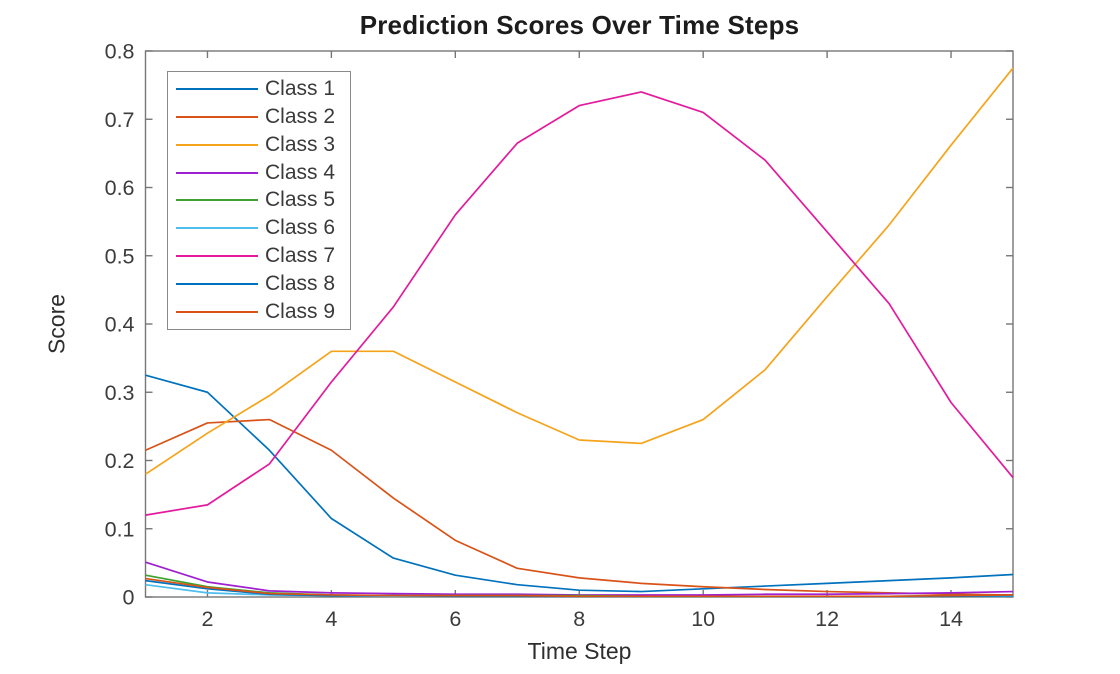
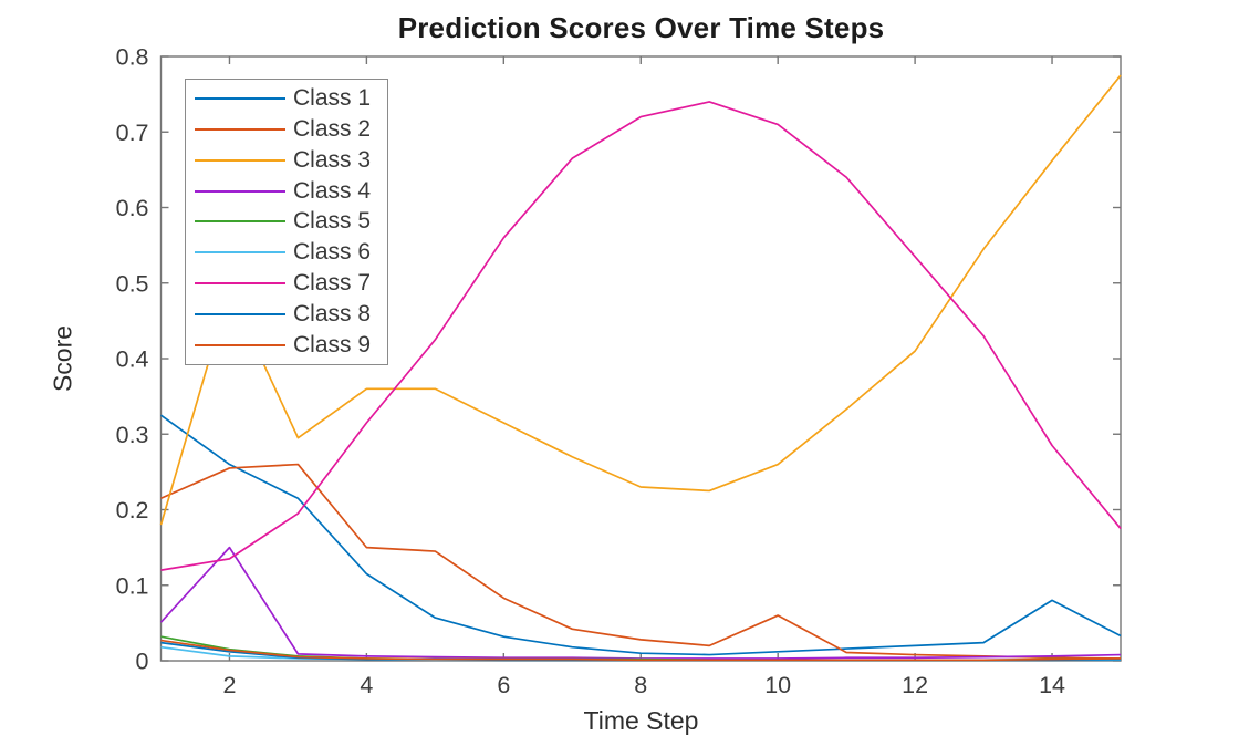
Class 1/2: 0.30 -> 0.26
Class 3/2: 0.24 -> 0.49
Class 4/2: 0.02 -> 0.15
Class 2/4: 0.21 -> 0.15
Class 2/10: 0.01 -> 0.06
Class 3/12: 0.44 -> 0.41
Class 1/14: 0.03 -> 0.08
